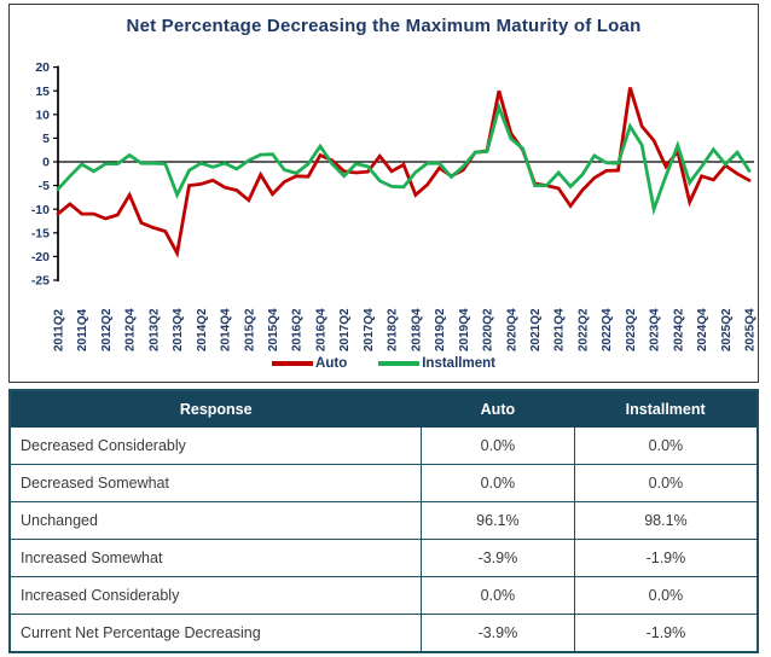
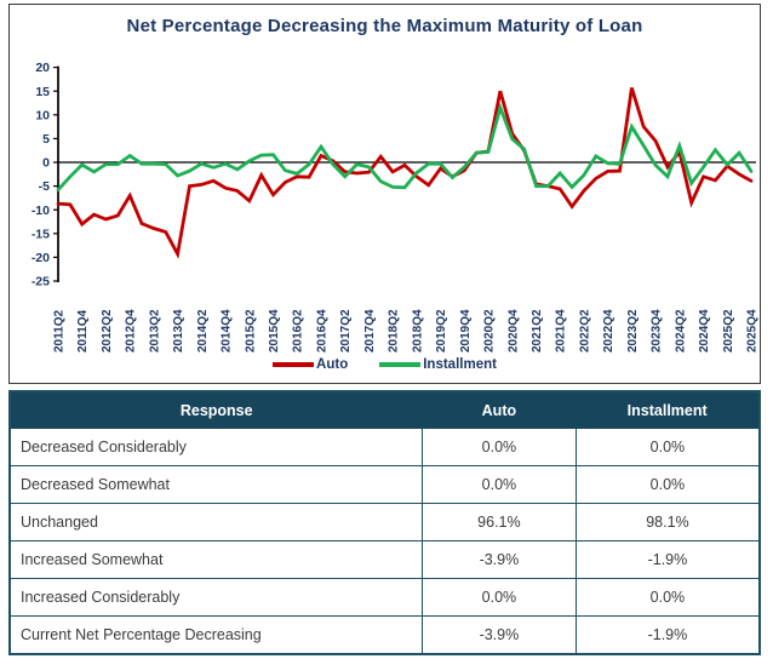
Auto/2011Q2: -11 -> -9
Auto/2011Q4: -11 -> -13
Installment/2013Q4: -7 -> -3
Auto/2018Q4: -7 -> -3
Installment/2023Q4: -10 -> -1
